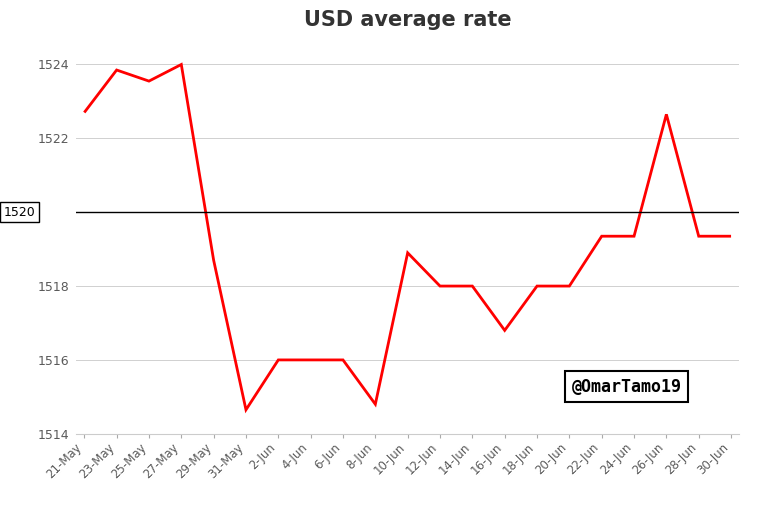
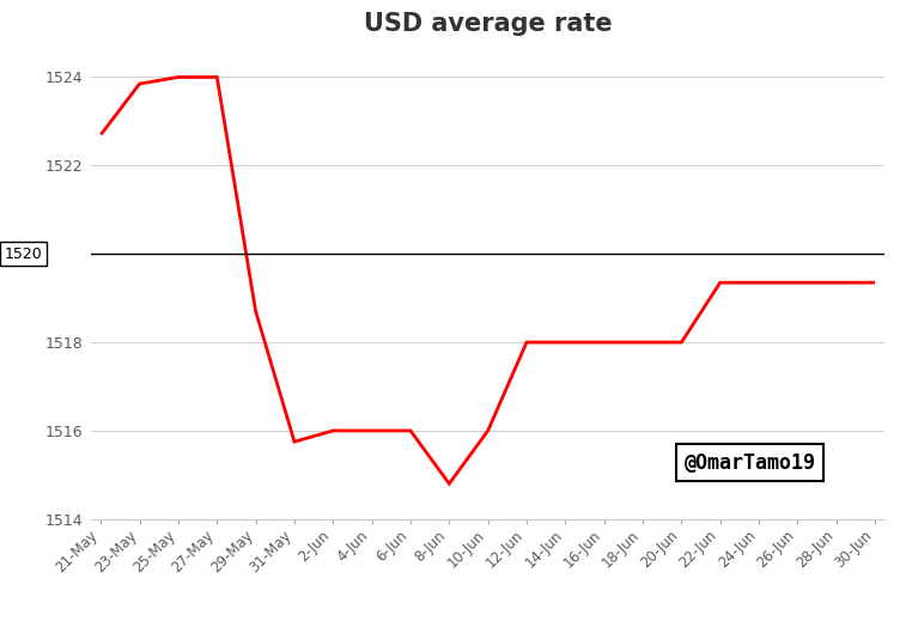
25-May: 1523.55 -> 1524.00
31-May: 1514.65 -> 1515.75
10-Jun: 1518.90 -> 1516.00
16-Jun: 1516.80 -> 1518.00
26-Jun: 1522.65 -> 1519.35
